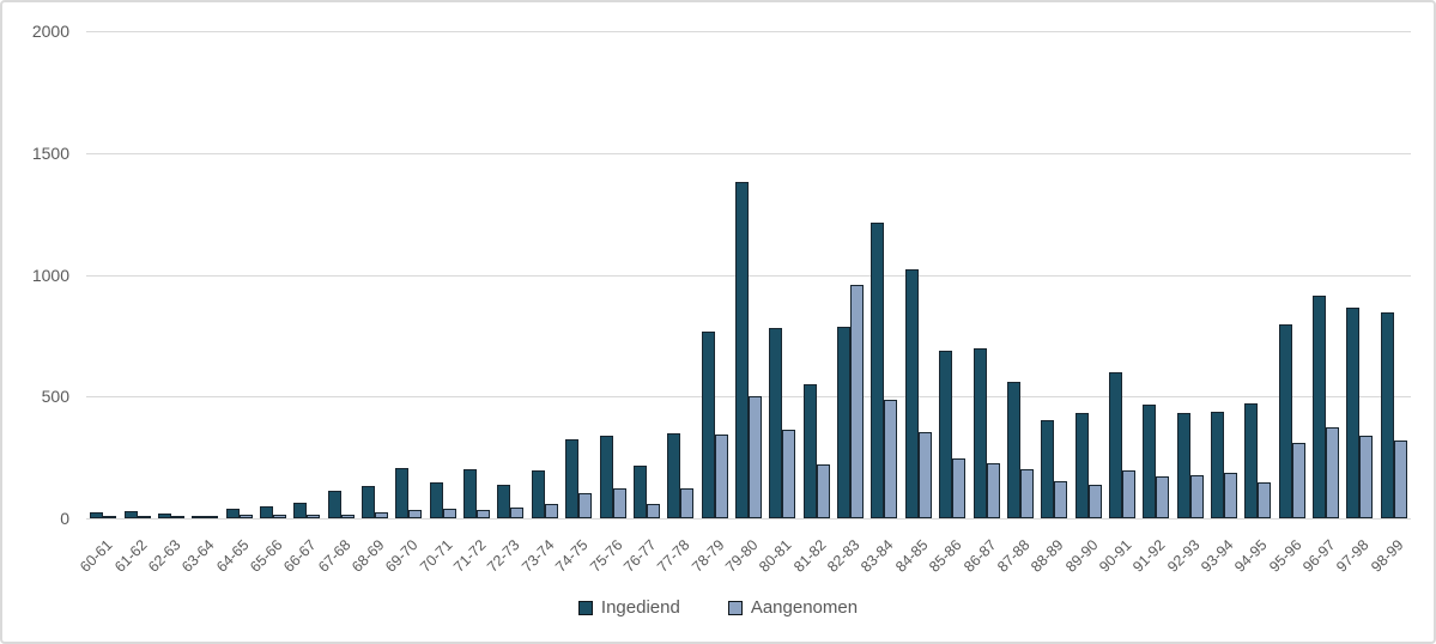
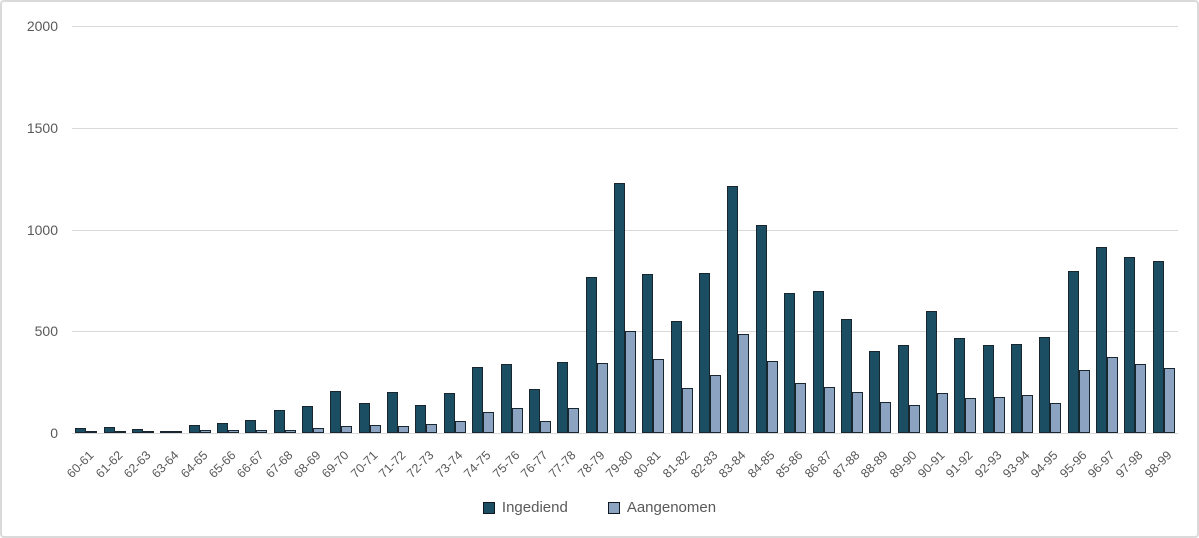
Ingediend/79-80: 1380 -> 1230
Aangenomen/82-83: 960 -> 280
